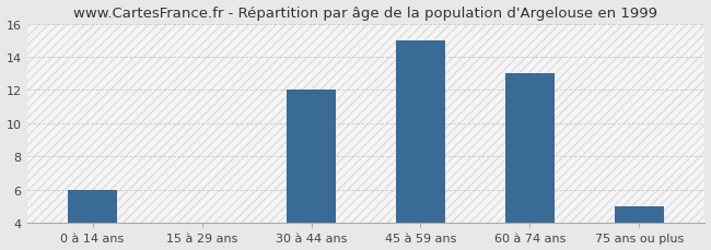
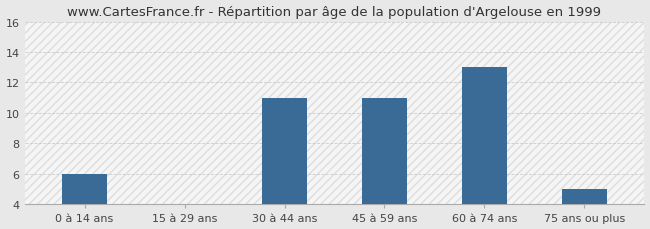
30 à 44 ans: 12 -> 11
45 à 59 ans: 15 -> 11
